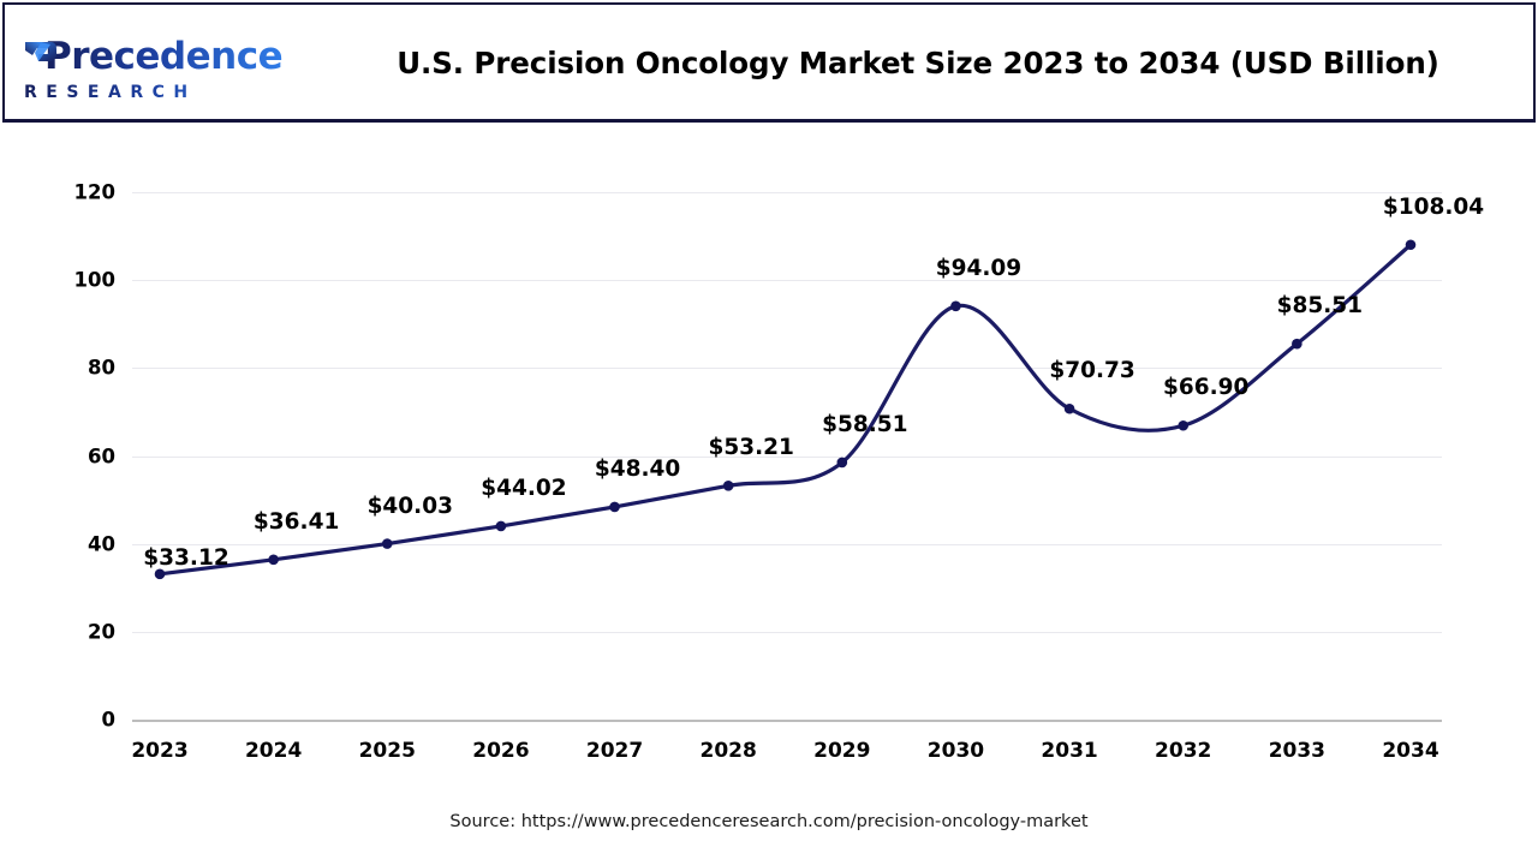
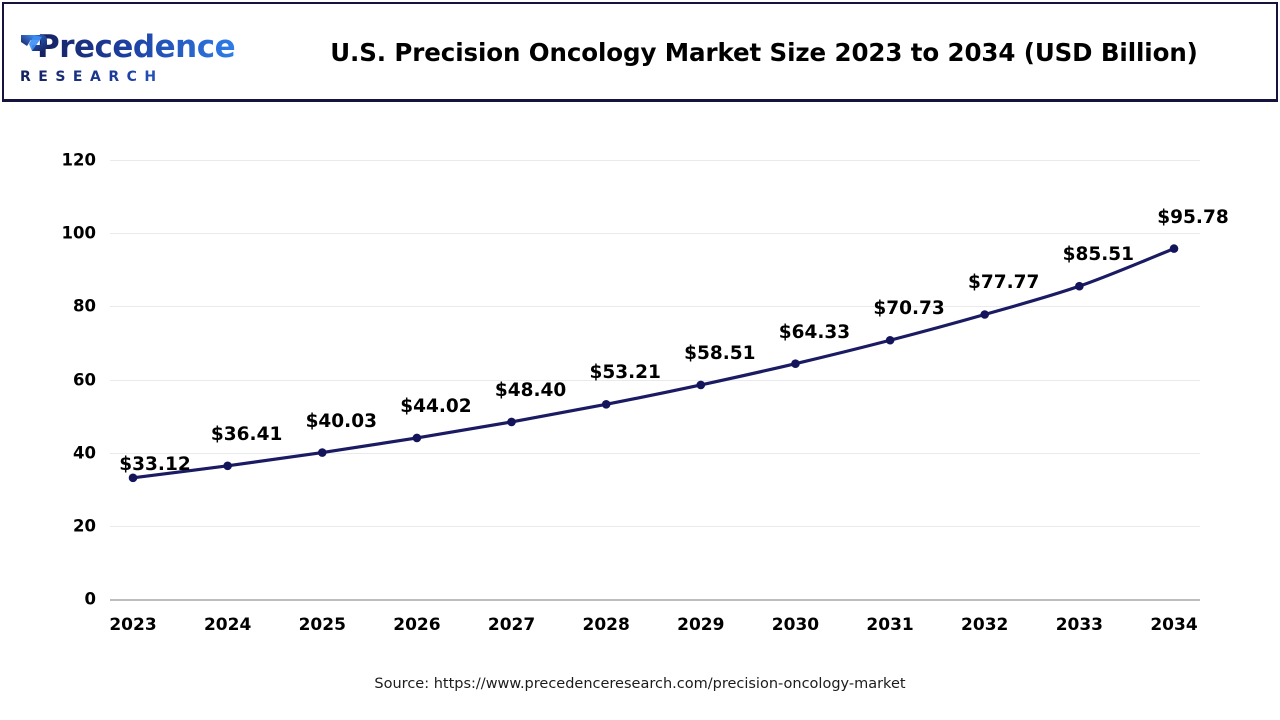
2030: $94.09 -> $64.33
2032: $66.90 -> $77.77
2034: $108.04 -> $95.78
